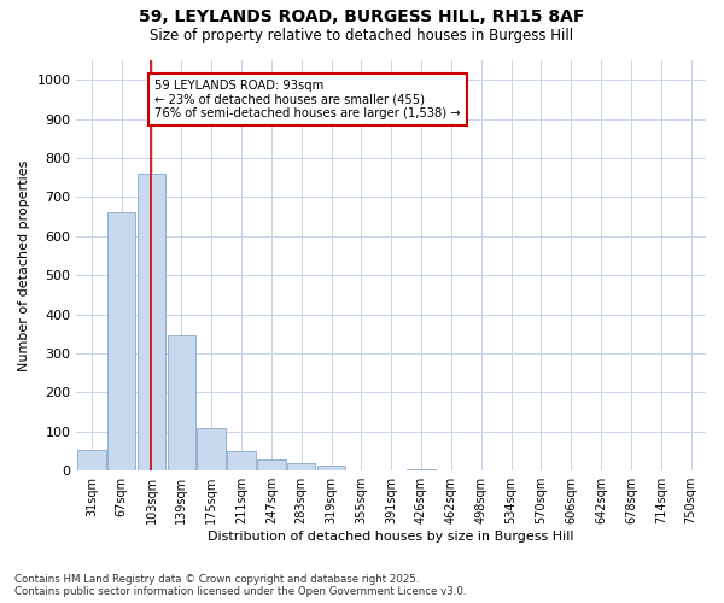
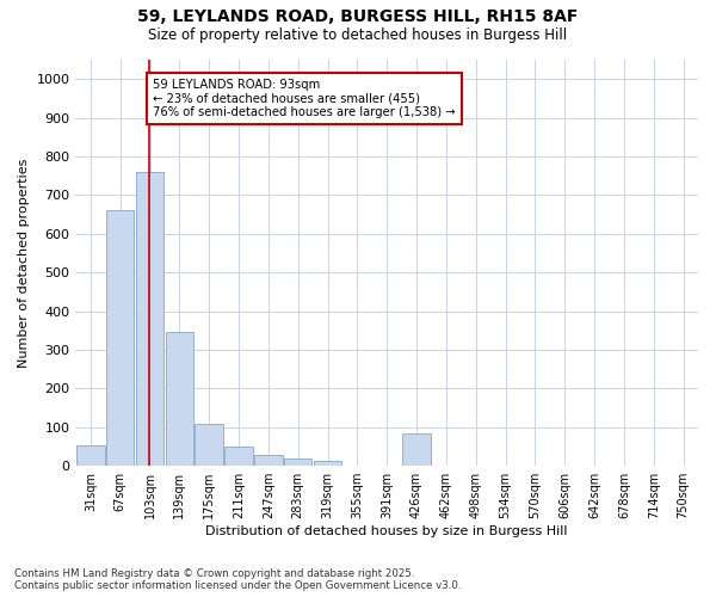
426sqm: 5 -> 85
